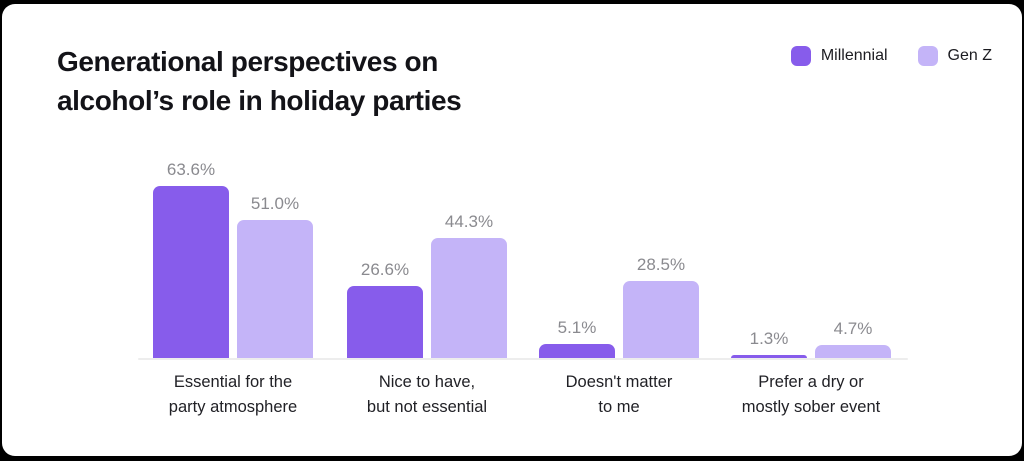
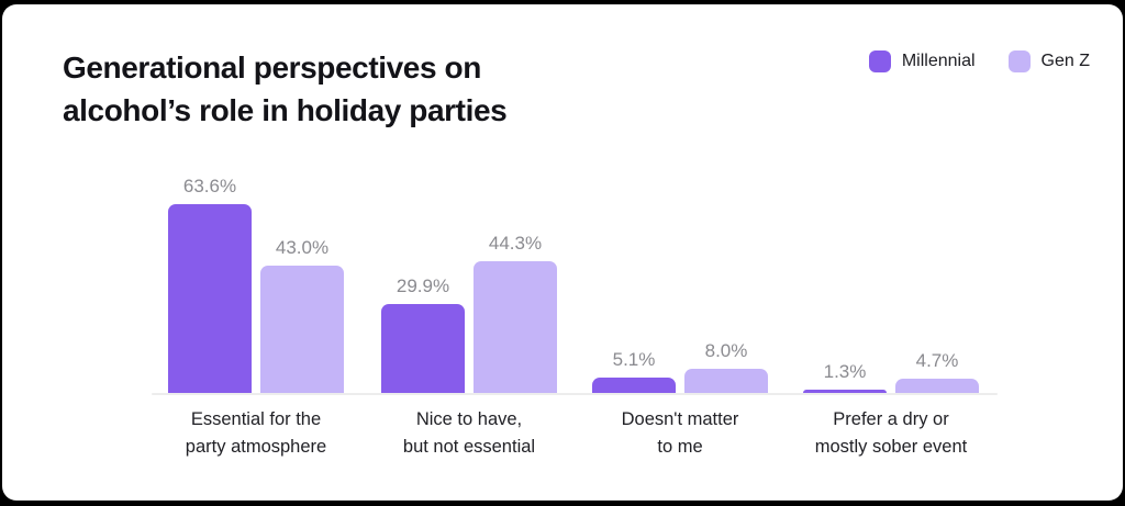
Gen Z/Essential for the party atmosphere: 51.0% -> 43.0%
Millennial/Nice to have, but not essential: 26.6% -> 29.9%
Gen Z/Doesn't matter to me: 28.5% -> 8.0%
